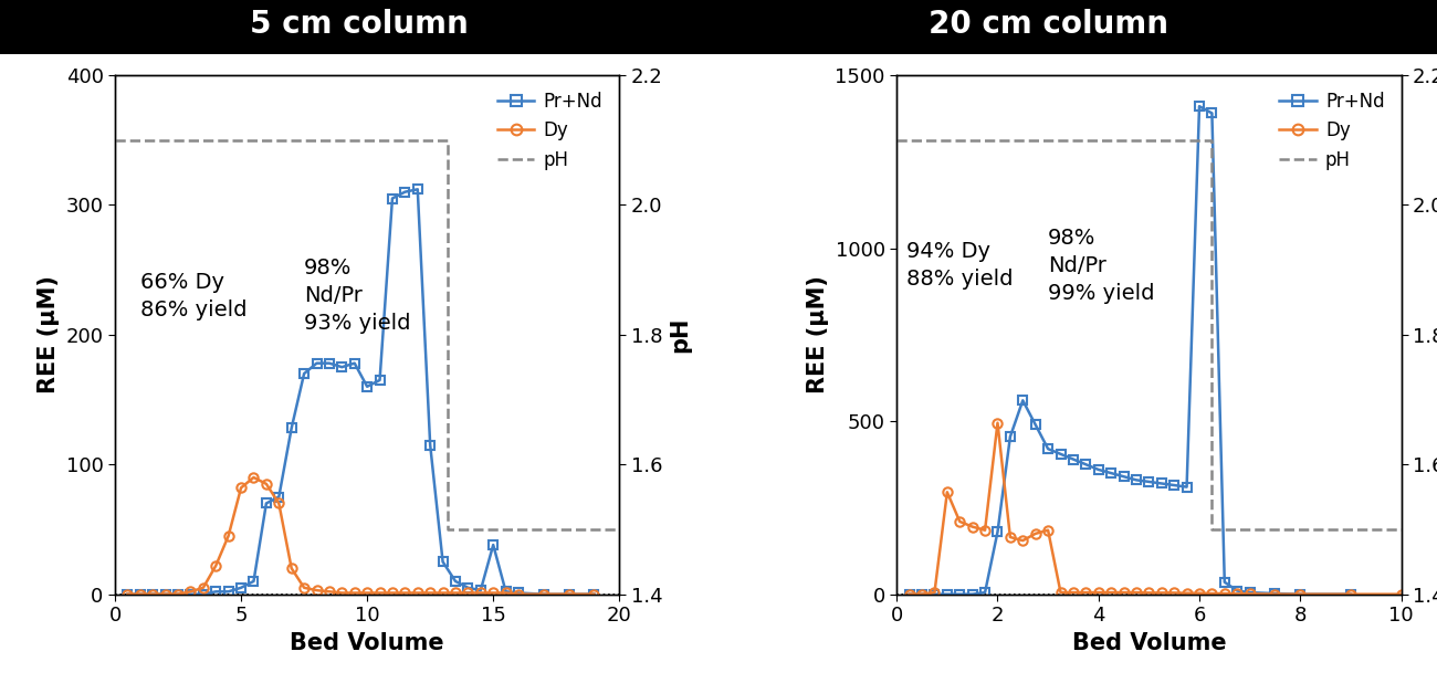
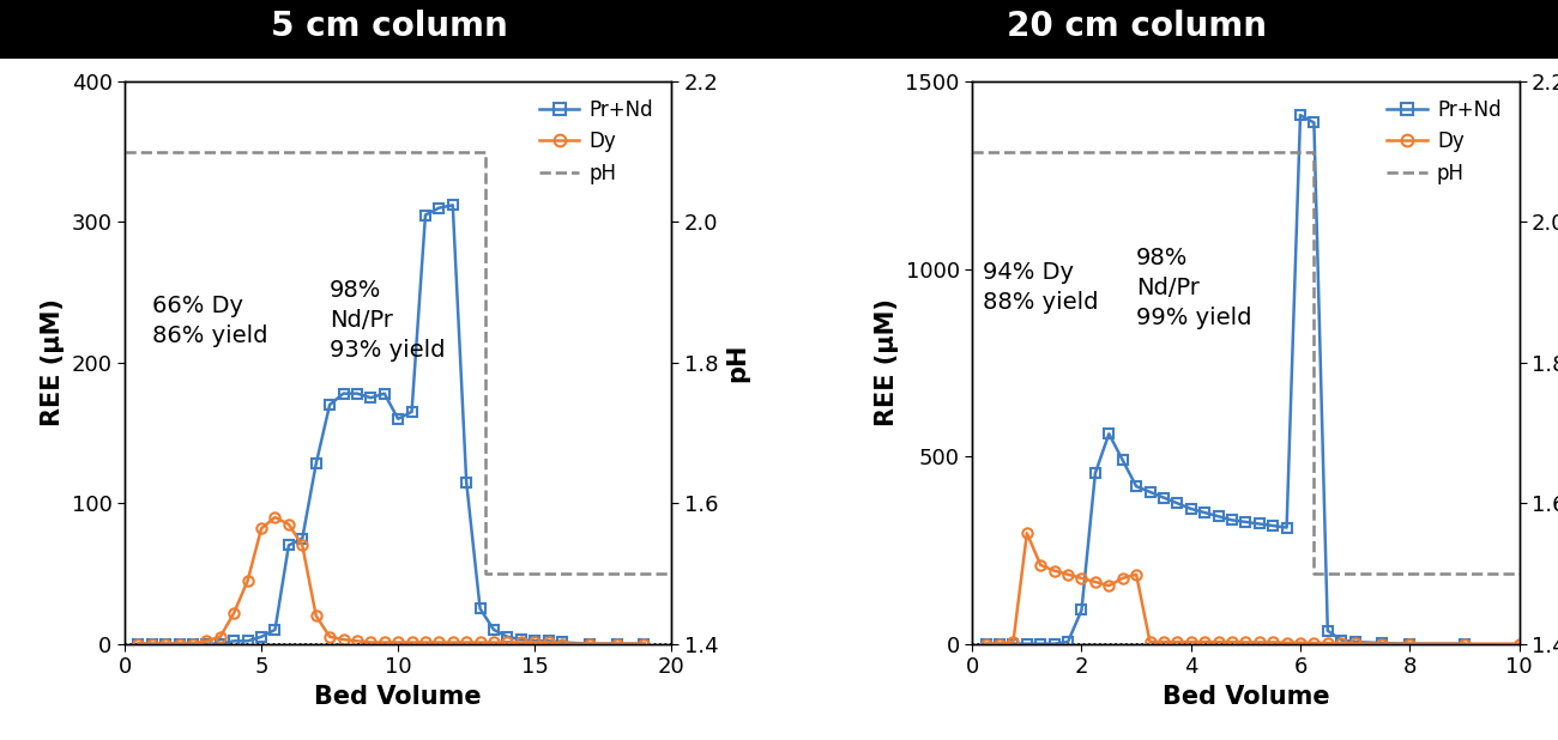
Pr+Nd/15: 38 -> 2
Pr+Nd/2: 180 -> 90
Dy/2: 495 -> 175
